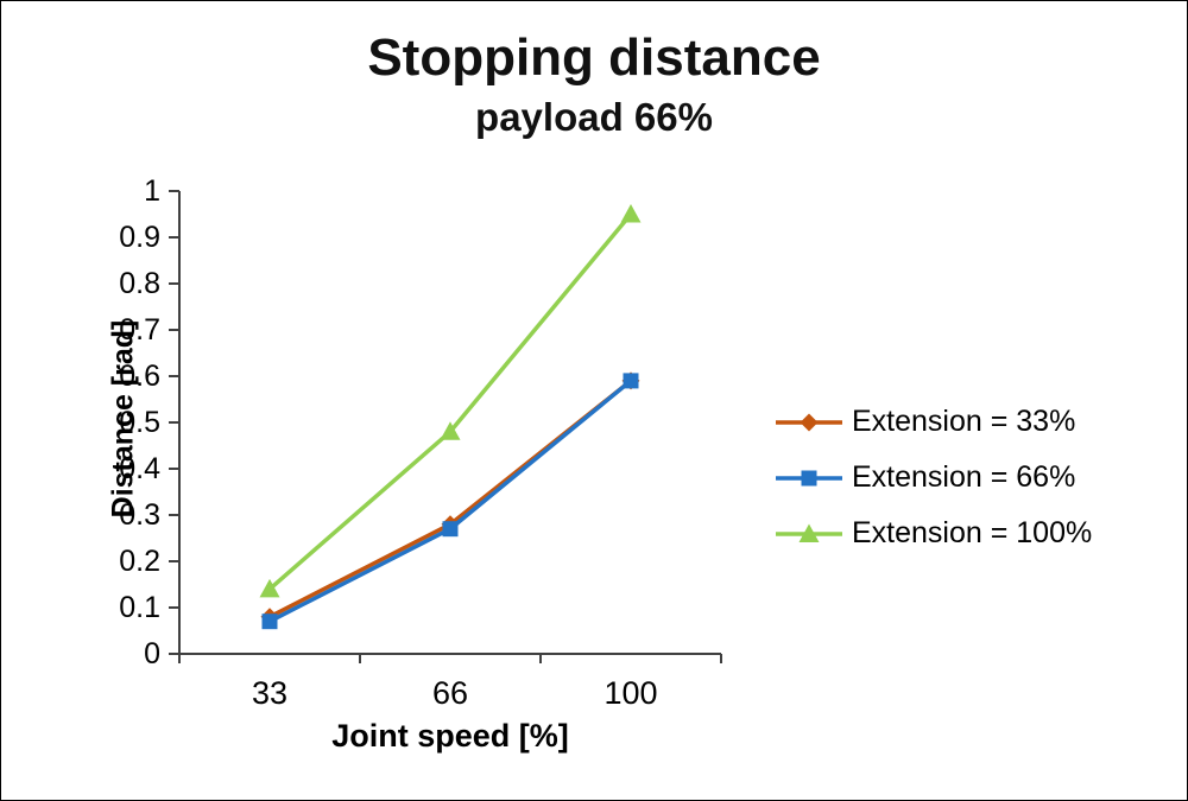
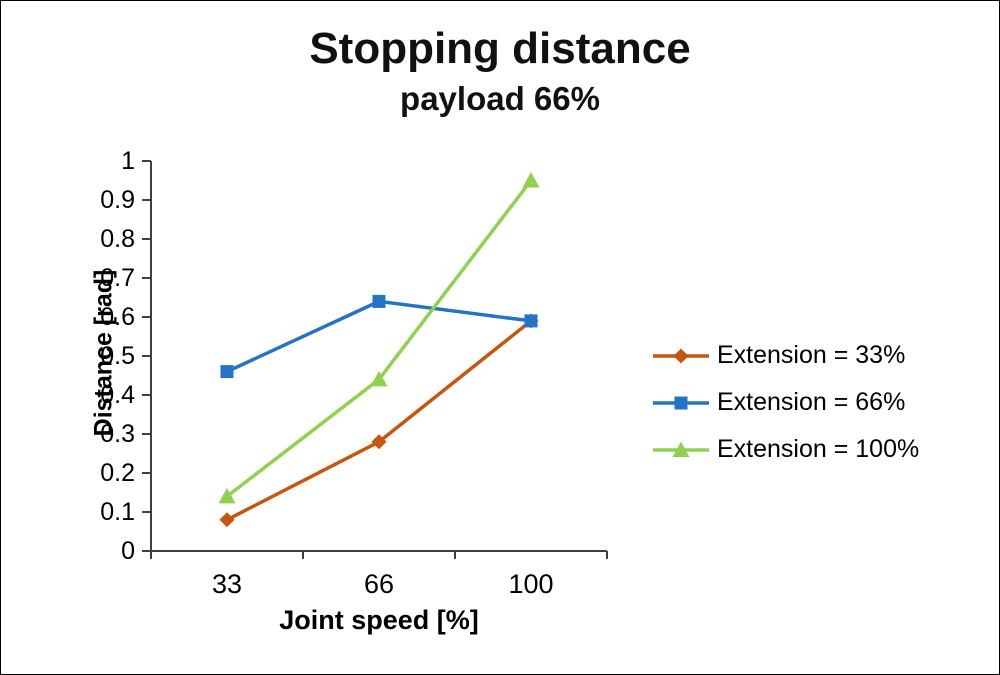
Extension = 66%/33: 0.07 -> 0.46
Extension = 66%/66: 0.27 -> 0.64
Extension = 100%/66: 0.48 -> 0.44
